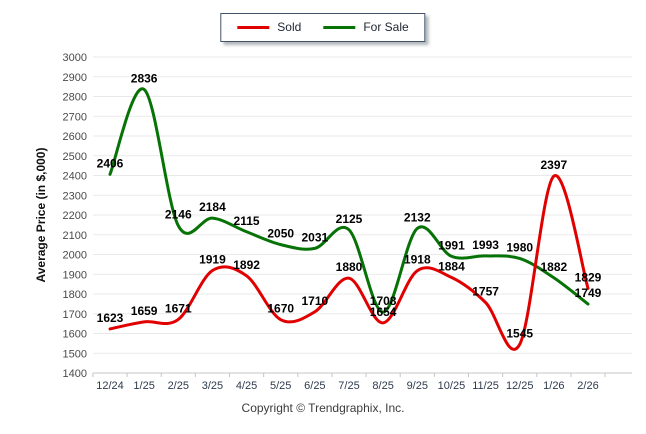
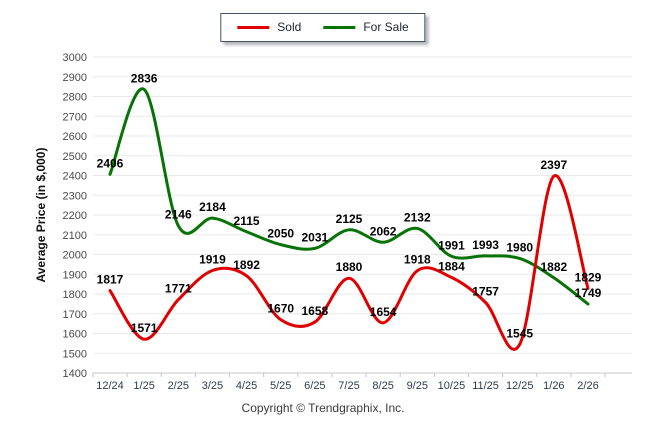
Sold/12/24: 1623 -> 1817
Sold/1/25: 1659 -> 1571
Sold/2/25: 1671 -> 1771
Sold/6/25: 1710 -> 1658
For Sale/8/25: 1708 -> 2062
